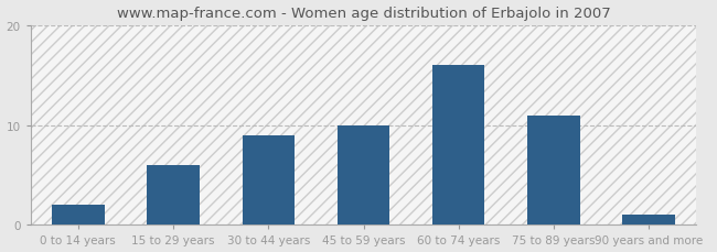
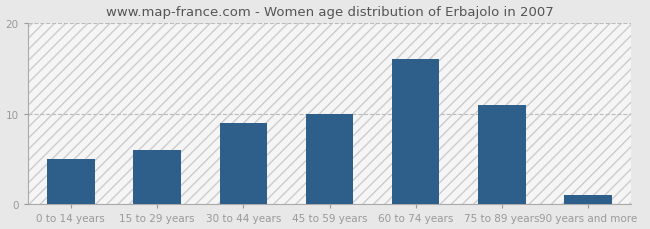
0 to 14 years: 2 -> 5
